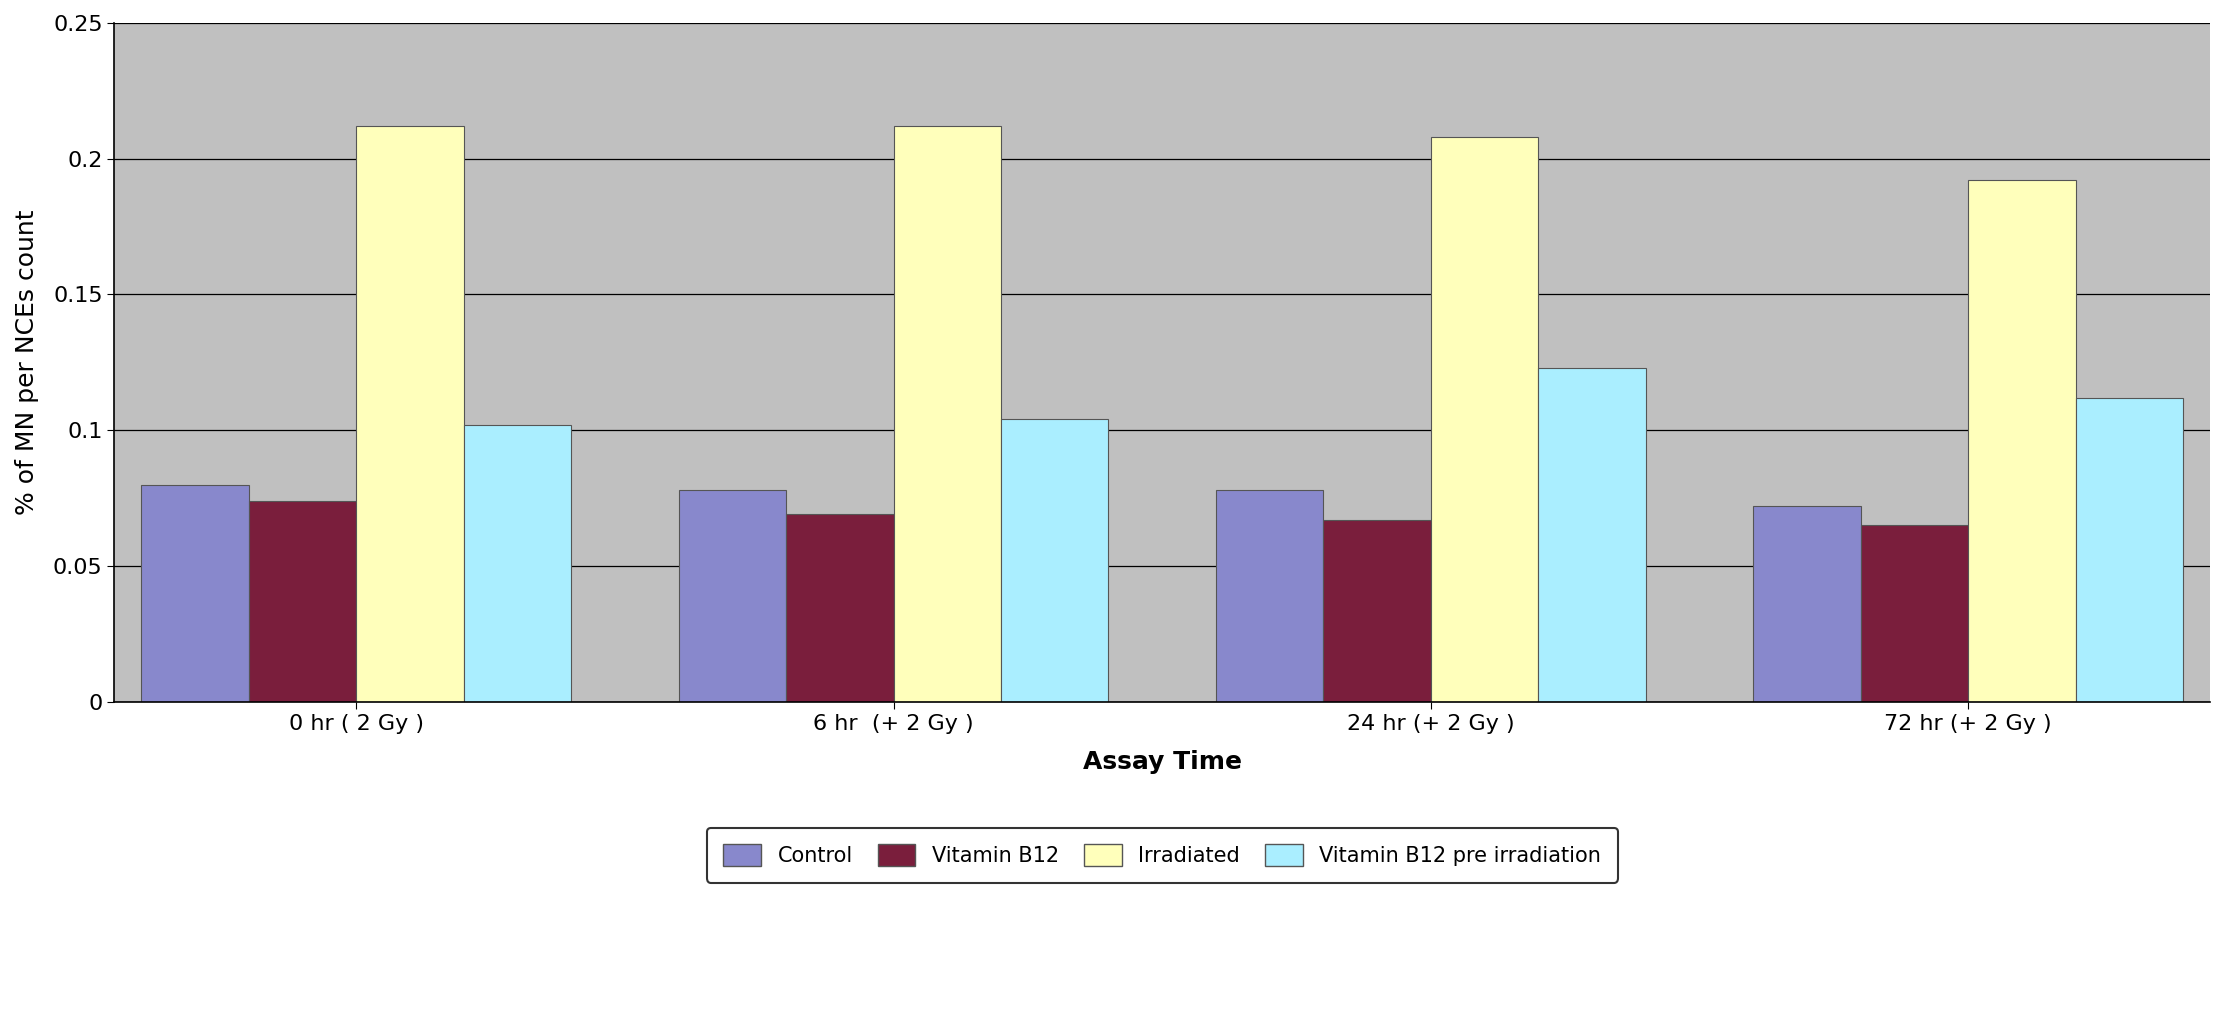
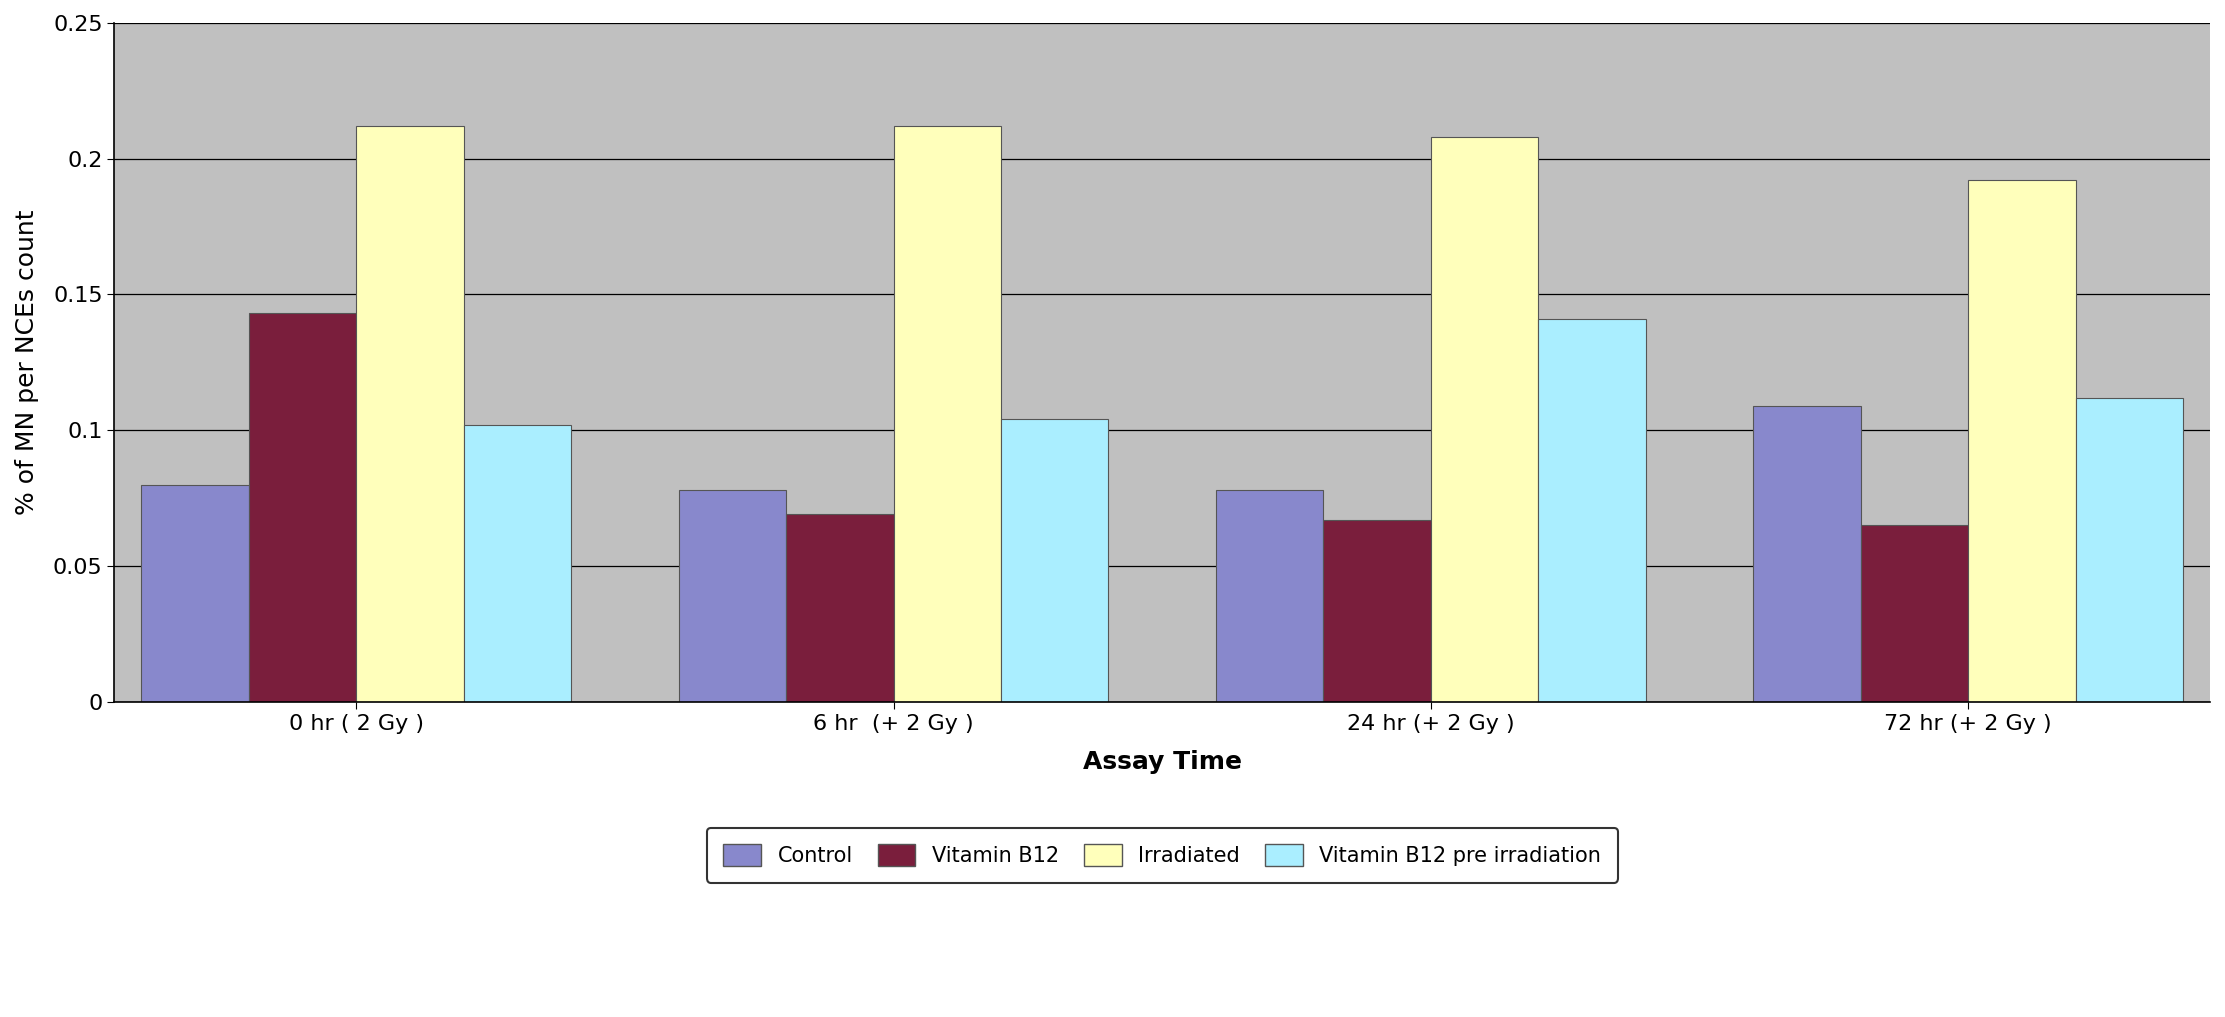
Vitamin B12/0 hr ( 2 Gy ): 0.074 -> 0.143
Vitamin B12 pre irradiation/24 hr (+ 2 Gy ): 0.123 -> 0.141
Control/72 hr (+ 2 Gy ): 0.072 -> 0.109
